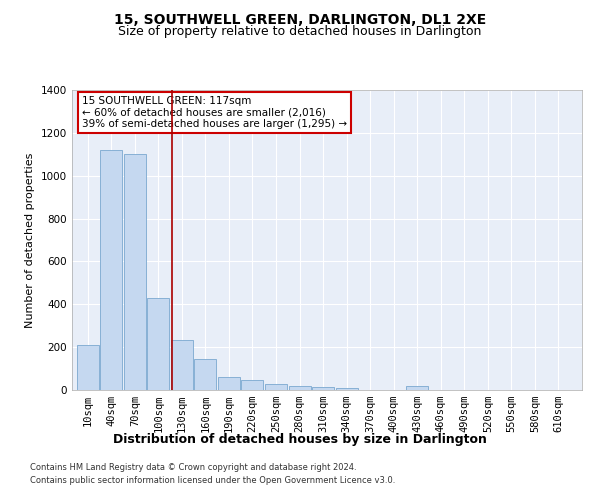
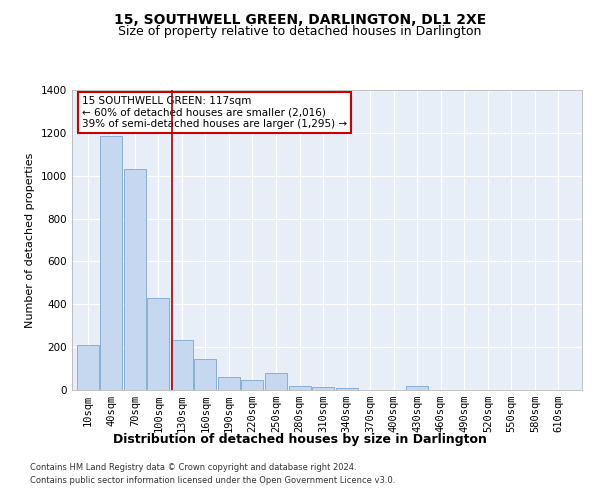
40sqm: 1120 -> 1185
70sqm: 1100 -> 1030
250sqm: 30 -> 80
